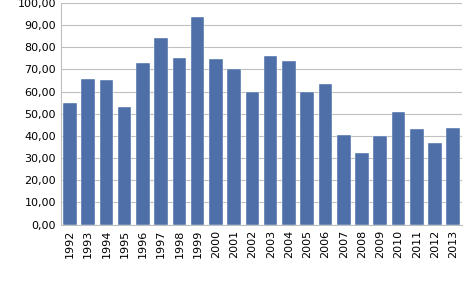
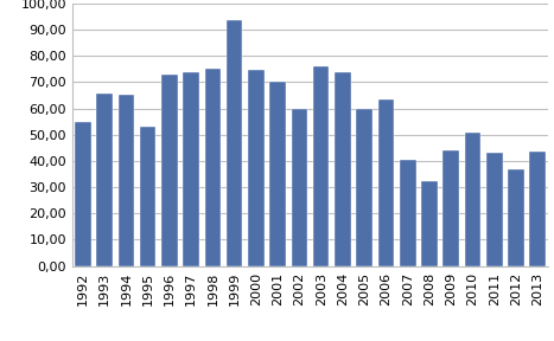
1997: 84,0 -> 74,0
2009: 40,0 -> 44,0
